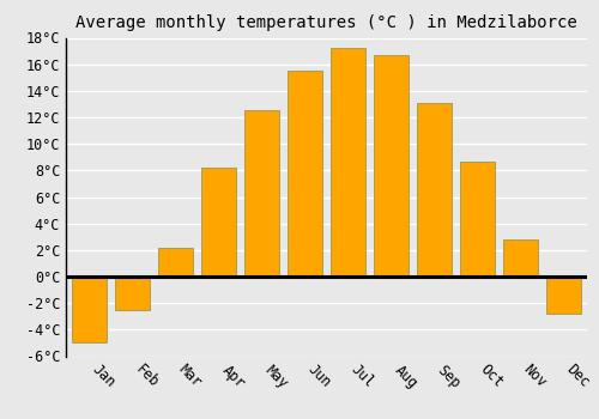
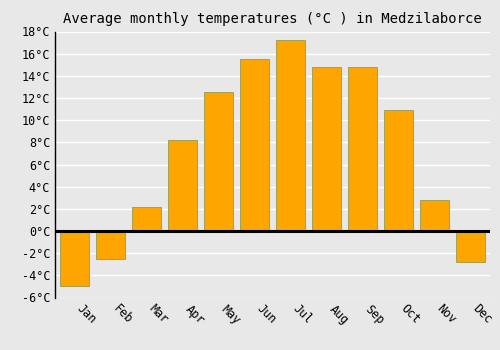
Aug: 16.7°C -> 14.8°C
Sep: 13.1°C -> 14.8°C
Oct: 8.7°C -> 10.9°C
